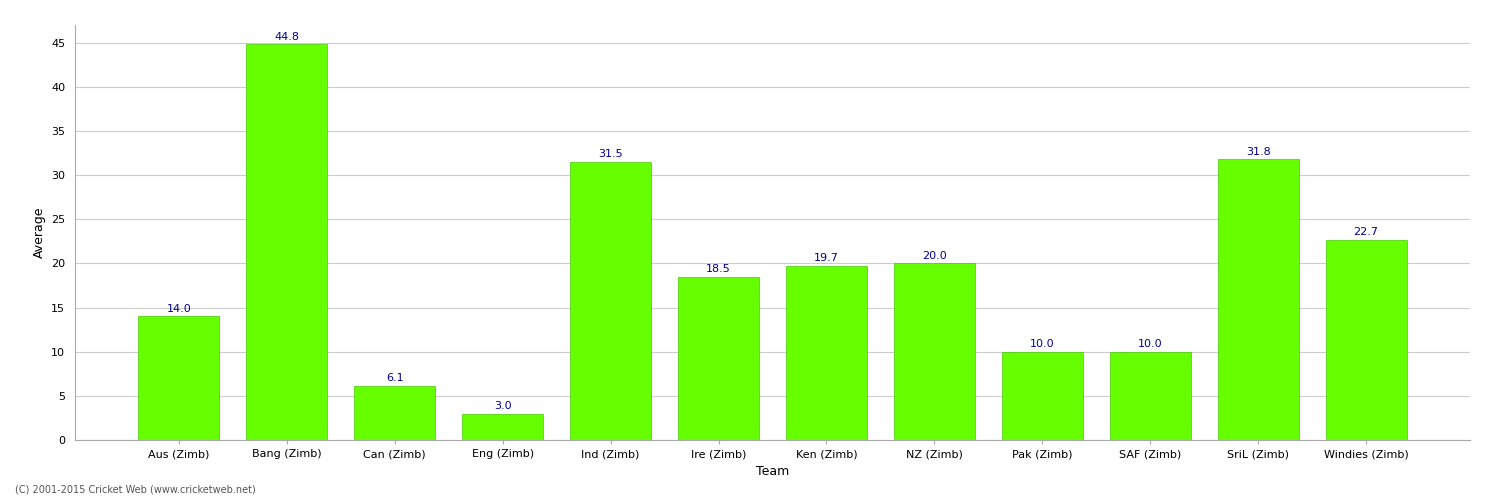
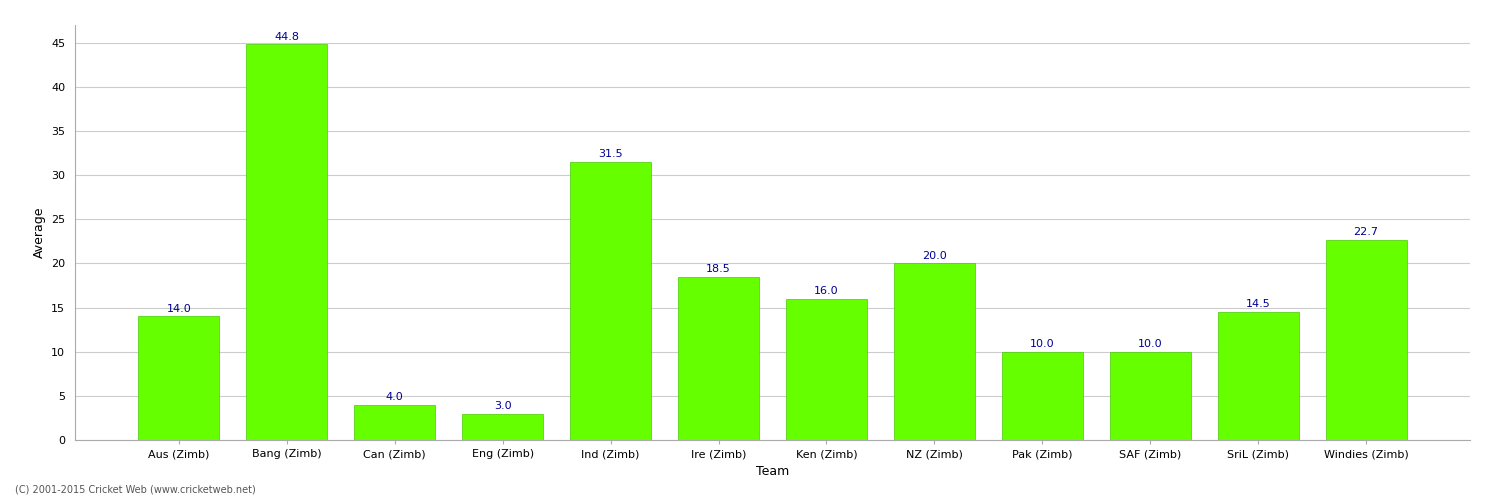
Can (Zimb): 6.1 -> 4.0
Ken (Zimb): 19.7 -> 16.0
SriL (Zimb): 31.8 -> 14.5
